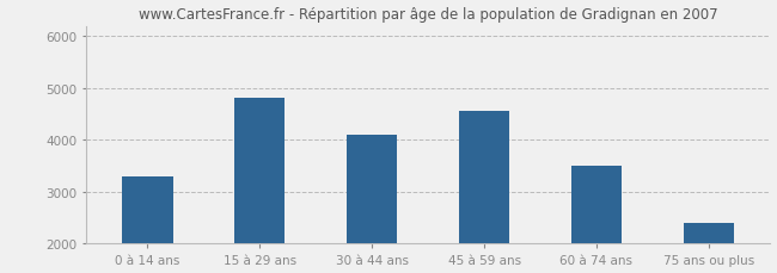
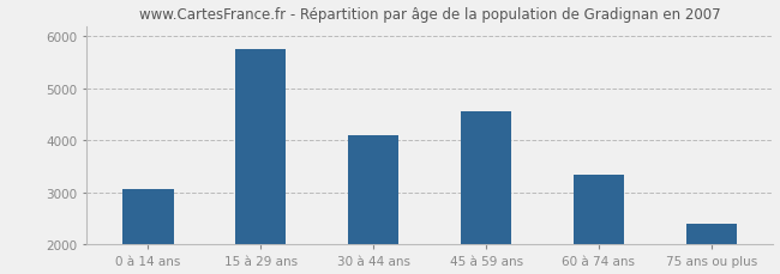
0 à 14 ans: 3300 -> 3060
15 à 29 ans: 4800 -> 5750
60 à 74 ans: 3500 -> 3350
